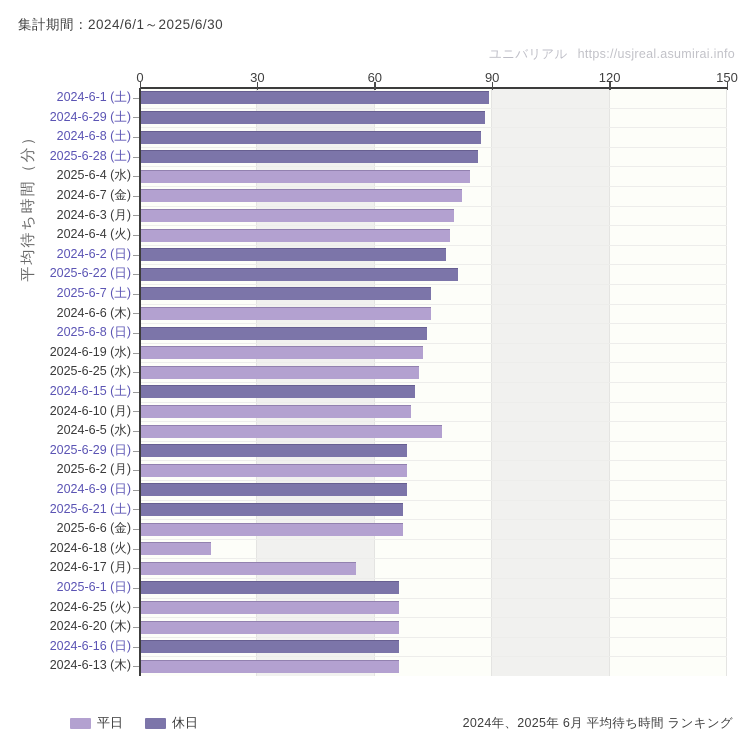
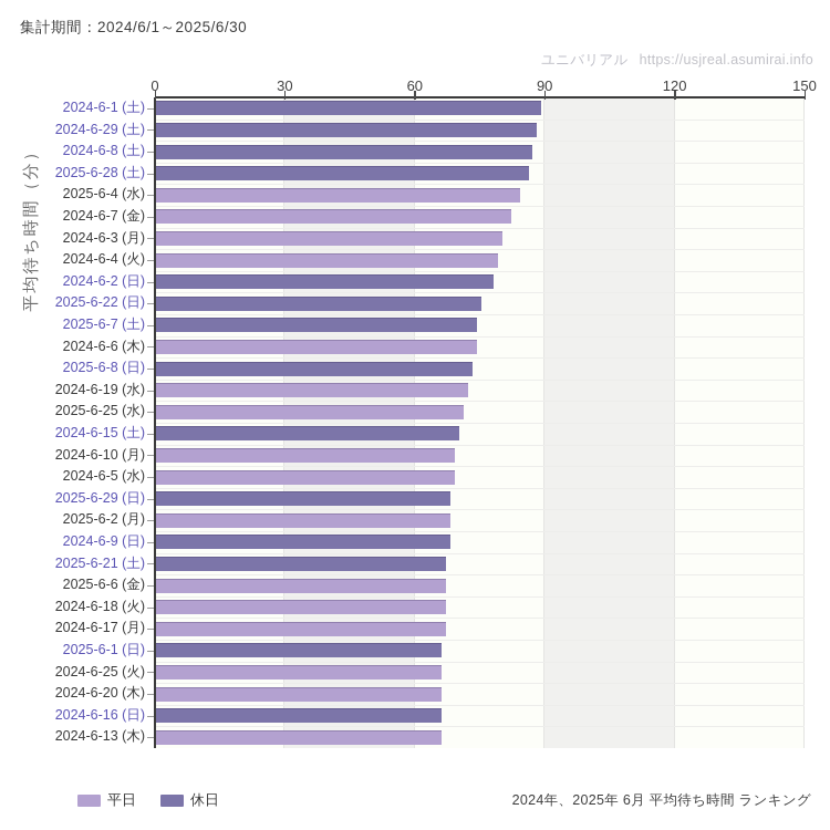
2025-6-22 (日): 81 -> 75
2024-6-5 (水): 77 -> 69
2024-6-18 (火): 18 -> 67
2024-6-17 (月): 55 -> 67
